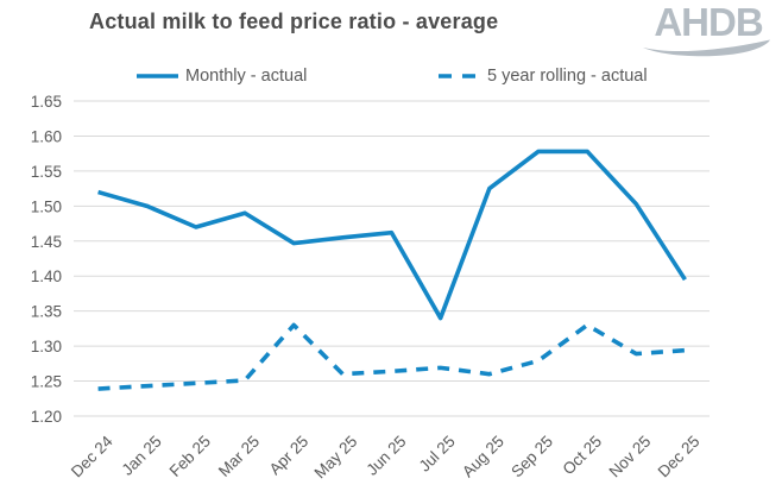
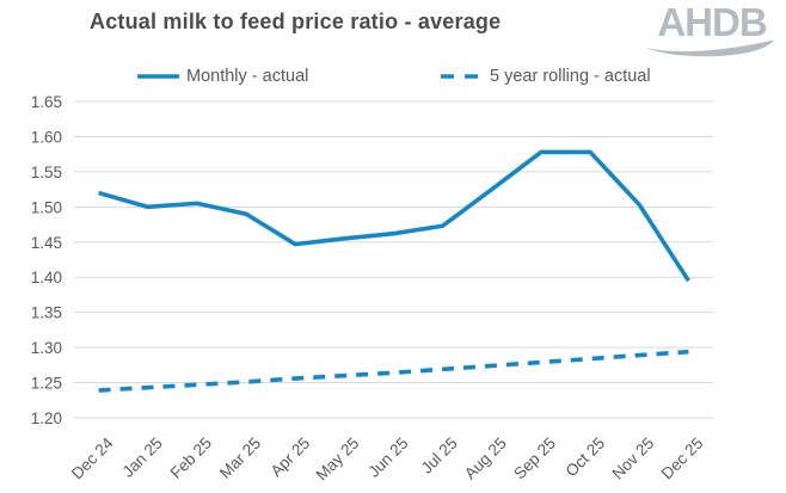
Monthly - actual/Feb 25: 1.47 -> 1.50
5 year rolling - actual/Apr 25: 1.33 -> 1.26
Monthly - actual/Jul 25: 1.34 -> 1.47
5 year rolling - actual/Aug 25: 1.26 -> 1.27
5 year rolling - actual/Oct 25: 1.33 -> 1.28
